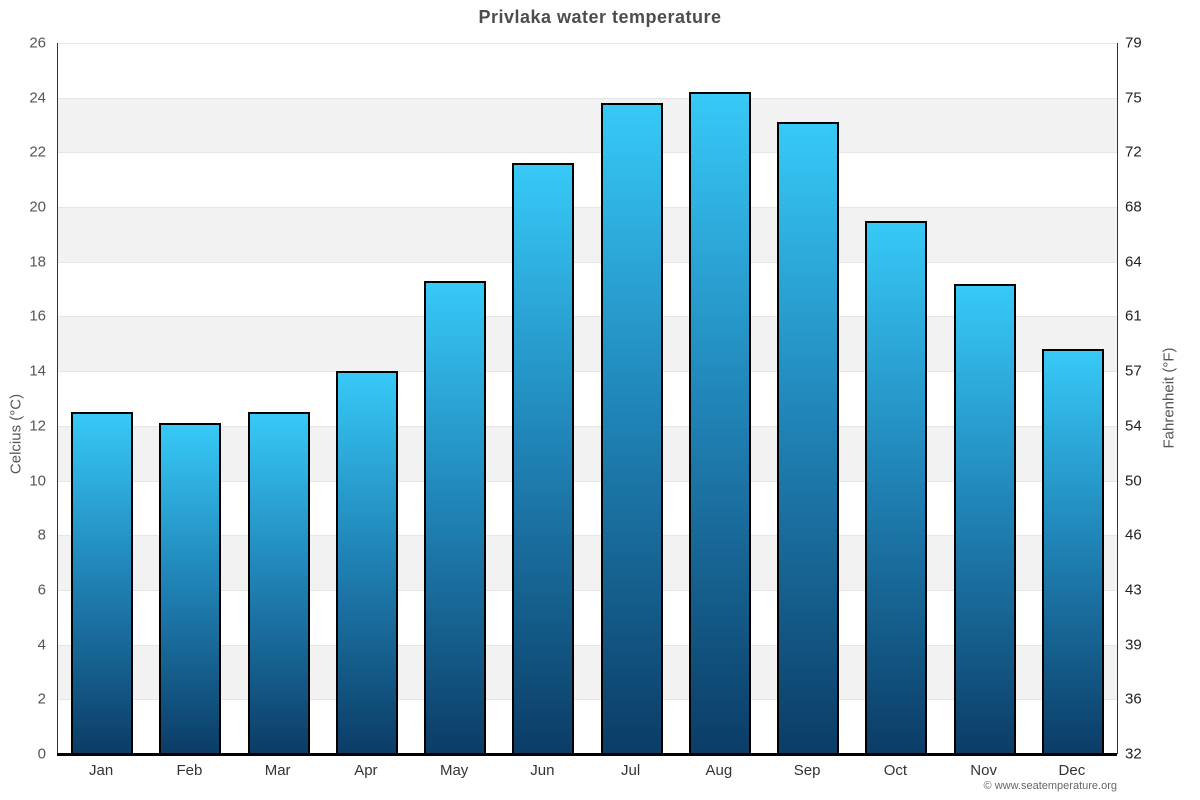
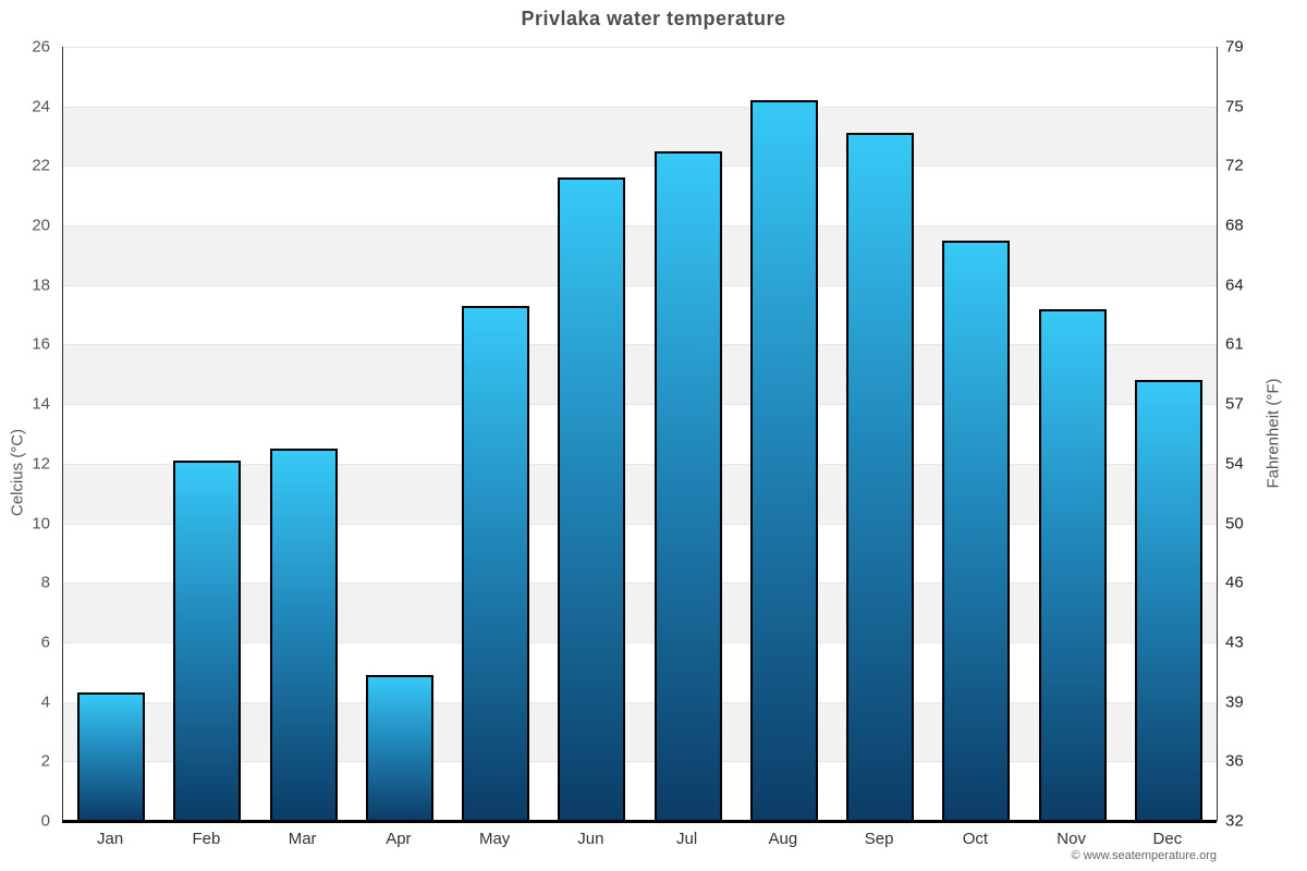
Jan: 12.5 -> 4.3
Apr: 14.0 -> 4.9
Jul: 23.8 -> 22.5
